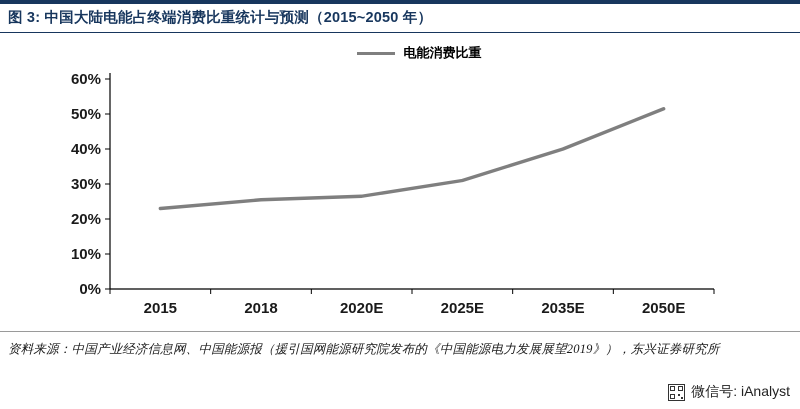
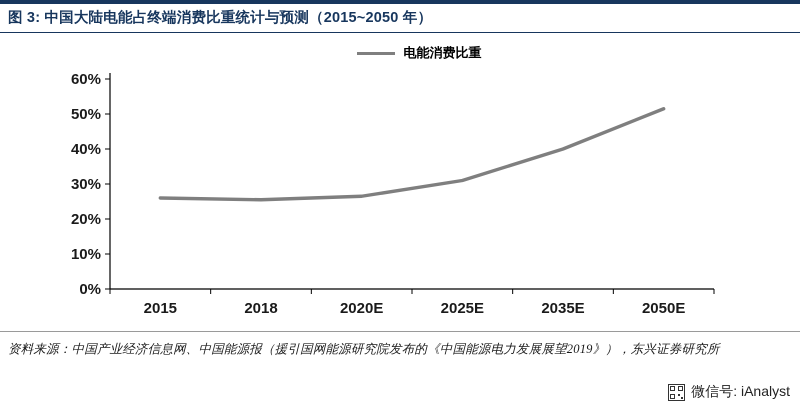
2015: 23% -> 26%
